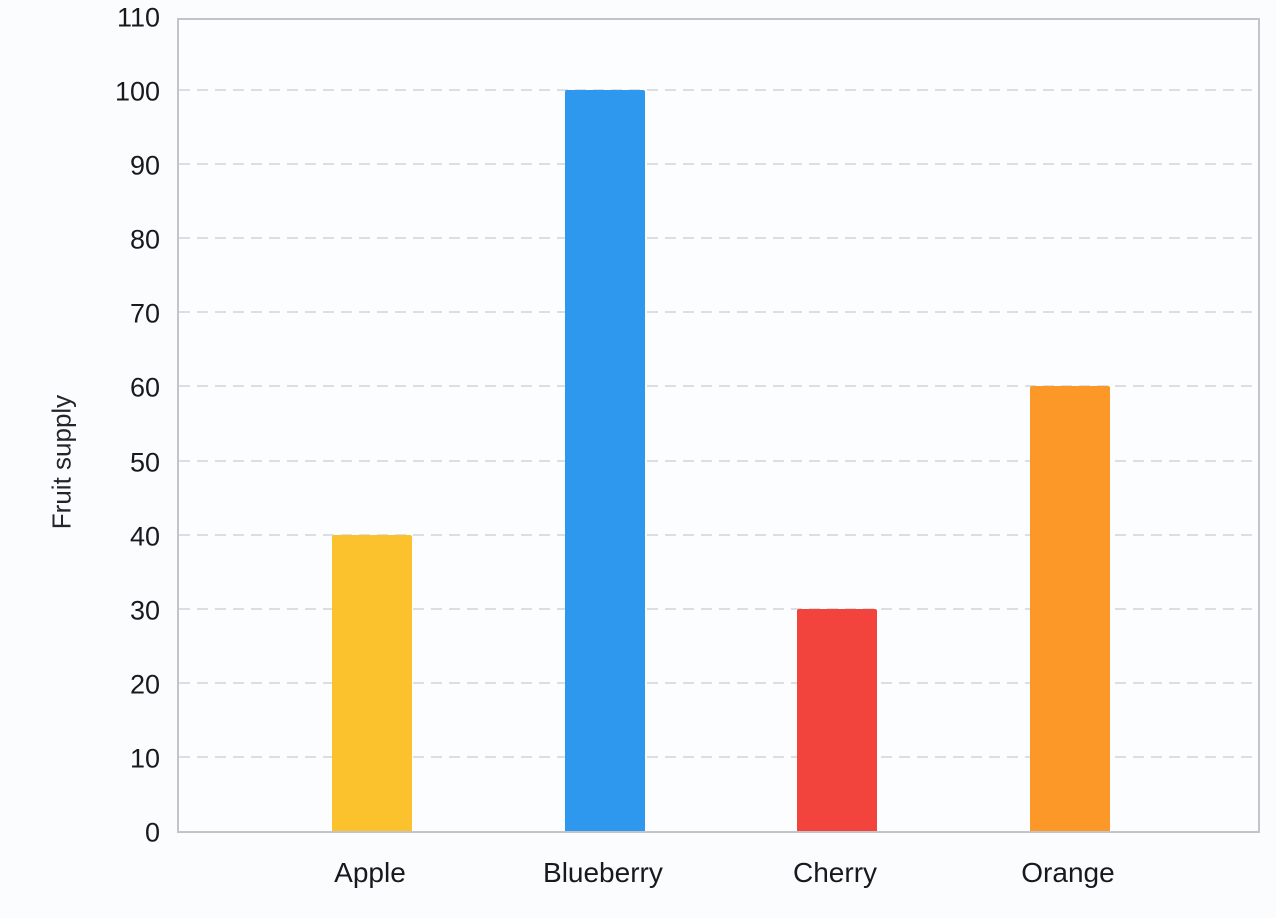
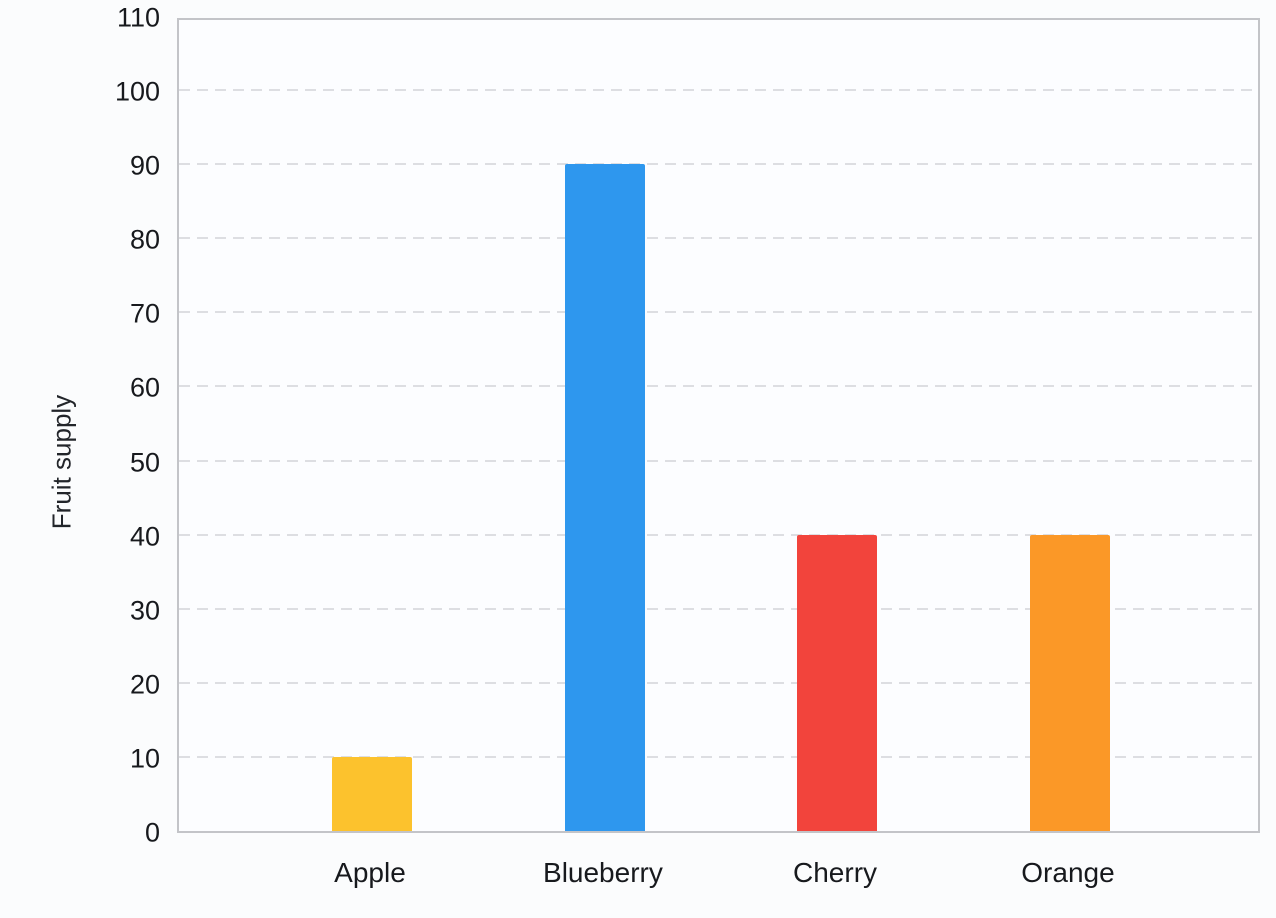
Apple: 40 -> 10
Blueberry: 100 -> 90
Cherry: 30 -> 40
Orange: 60 -> 40
